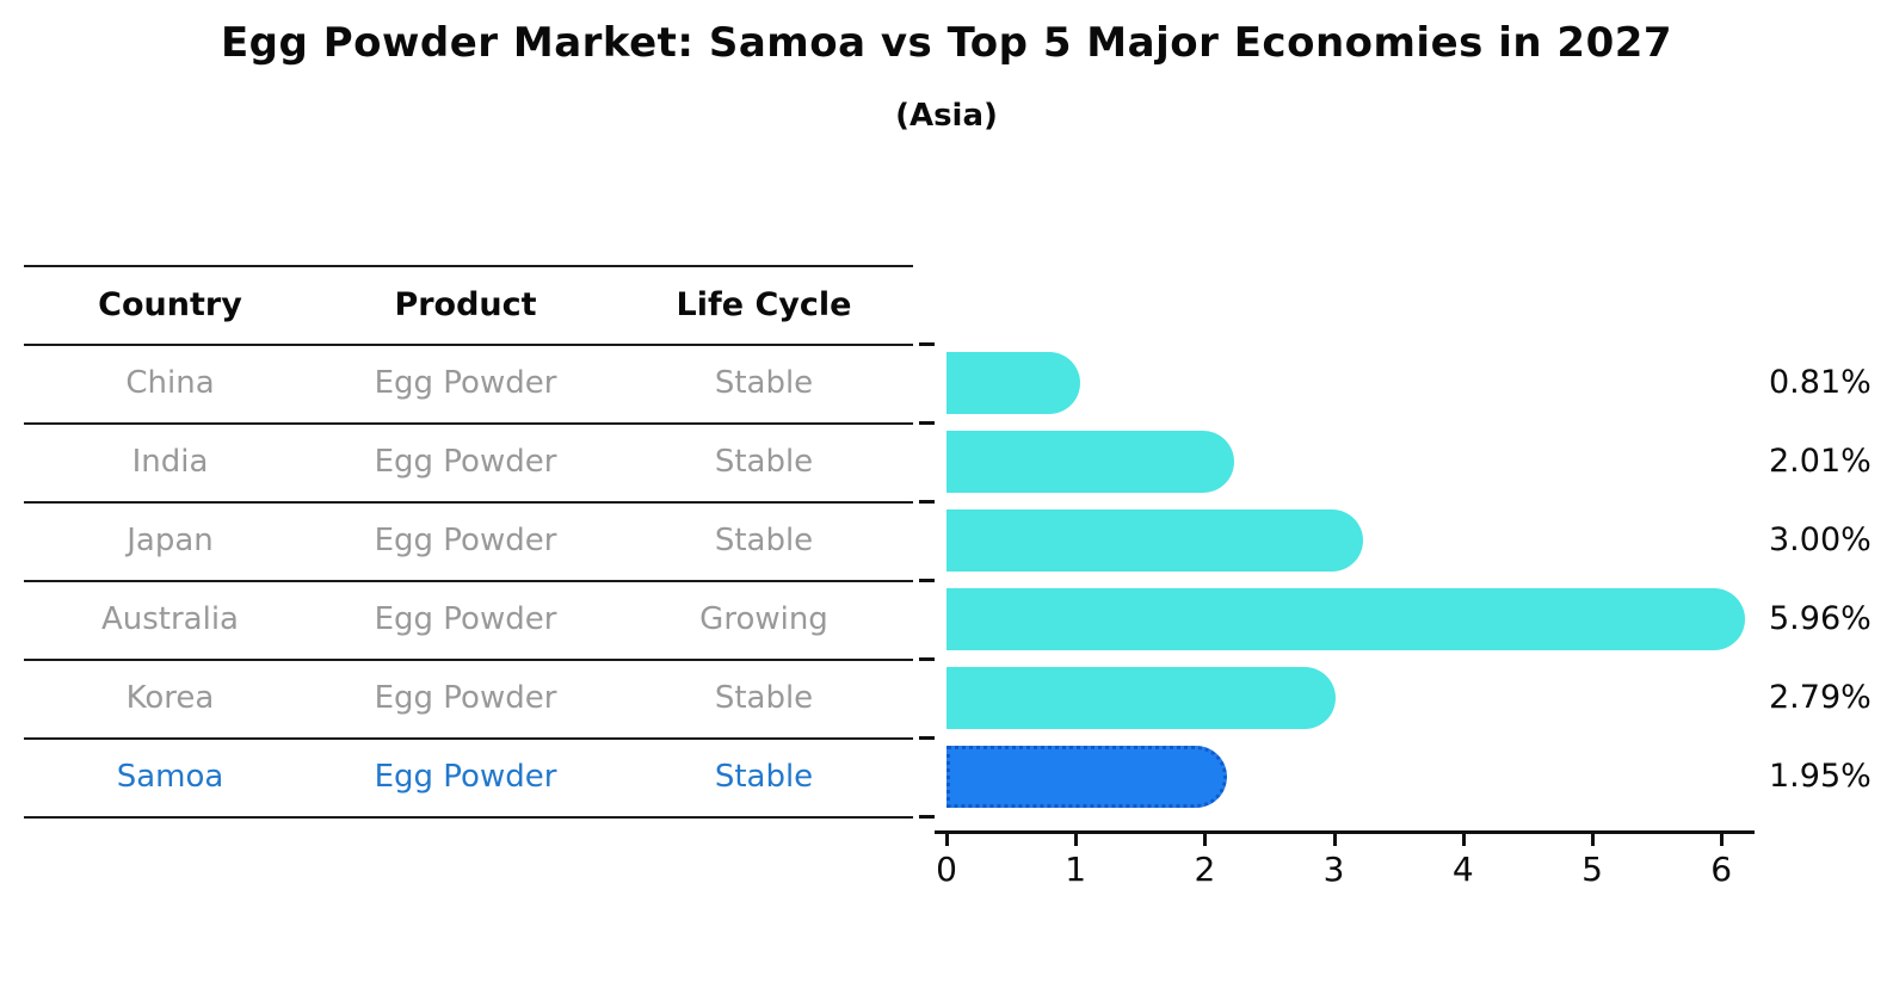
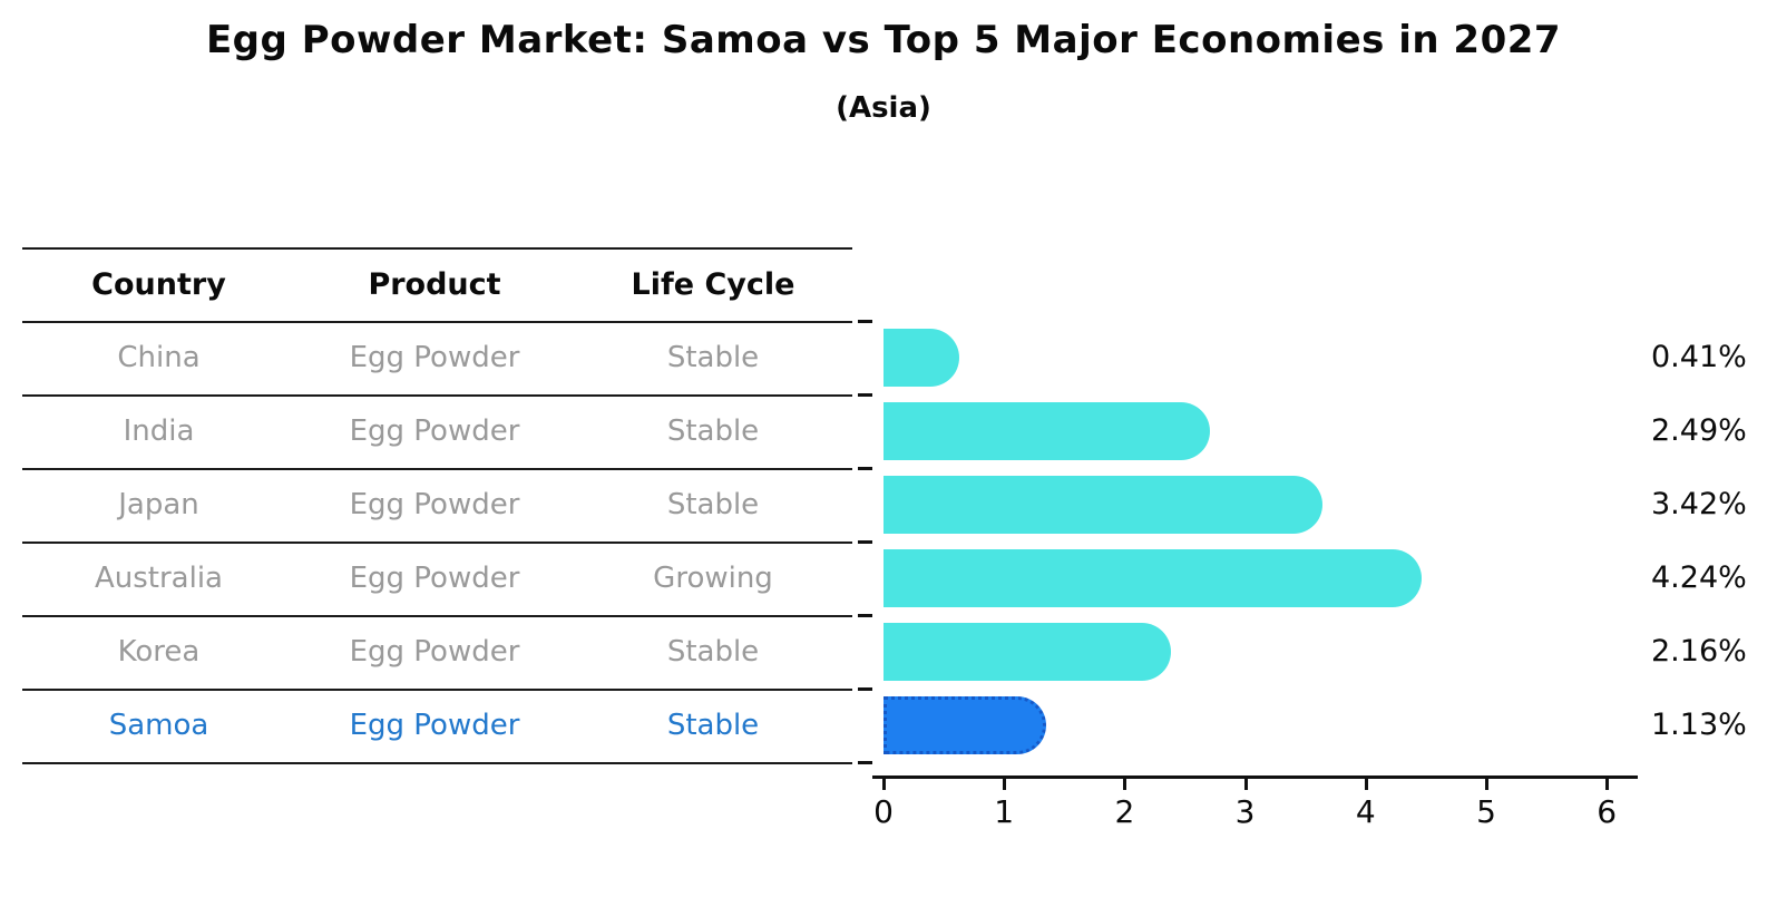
China: 0.81% -> 0.41%
India: 2.01% -> 2.49%
Japan: 3.00% -> 3.42%
Australia: 5.96% -> 4.24%
Korea: 2.79% -> 2.16%
Samoa: 1.95% -> 1.13%
